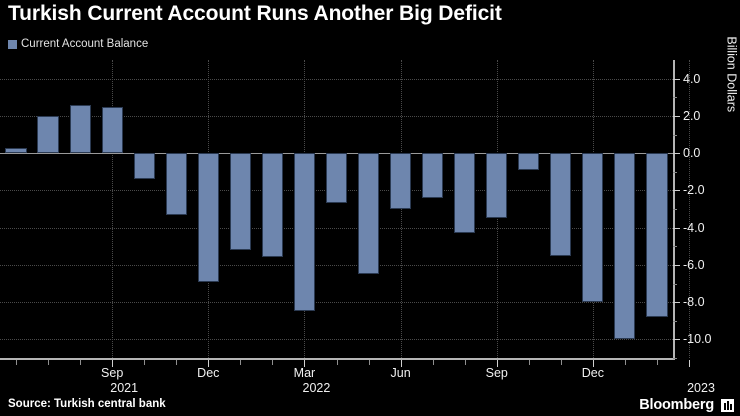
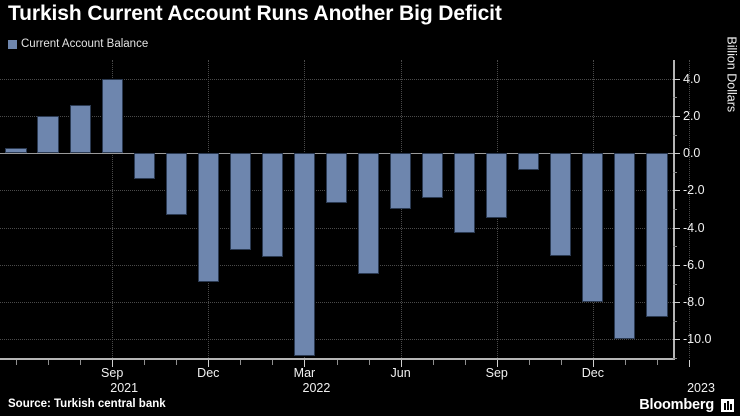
Sep 2021: 2.5 -> 4.0
Mar 2022: -8.5 -> -10.9
